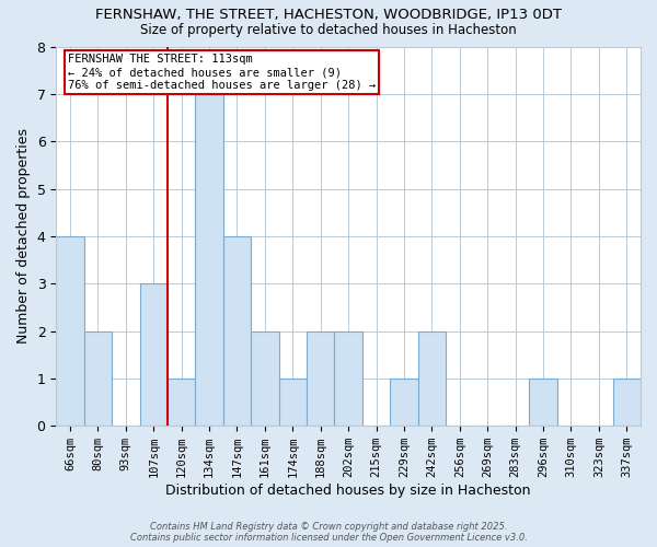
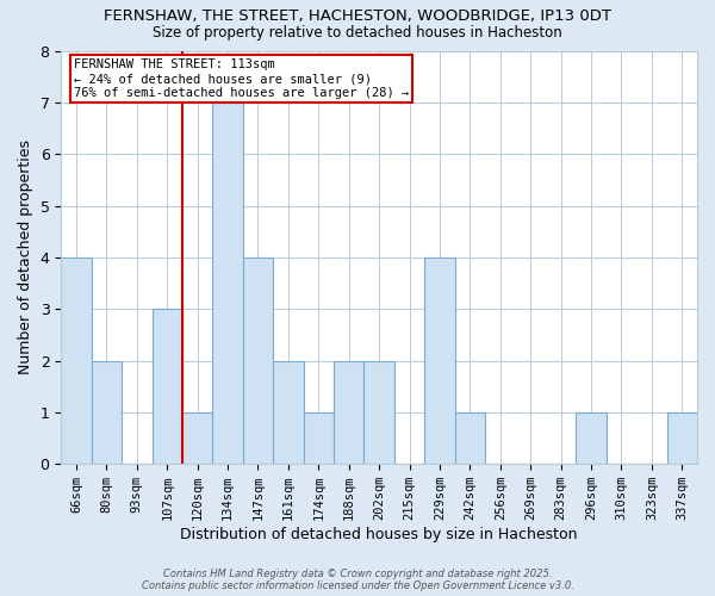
229sqm: 1 -> 4
242sqm: 2 -> 1
